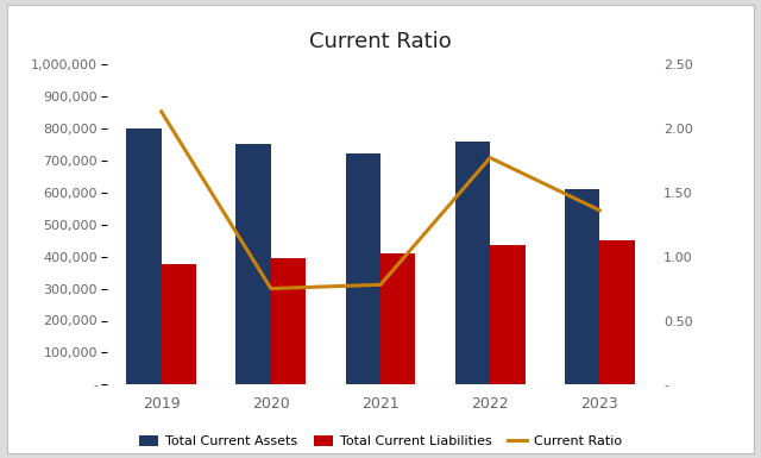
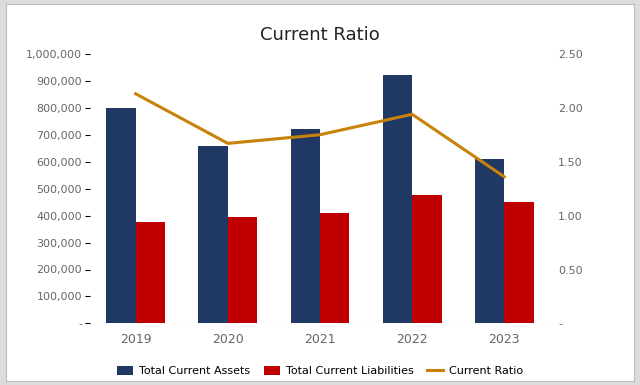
Total Current Assets/2020: 750,000 -> 660,000
Current Ratio/2020: 0.75 -> 1.67
Current Ratio/2021: 0.78 -> 1.75
Total Current Assets/2022: 760,000 -> 920,000
Current Ratio/2022: 1.77 -> 1.94
Total Current Liabilities/2022: 435,000 -> 475,000
